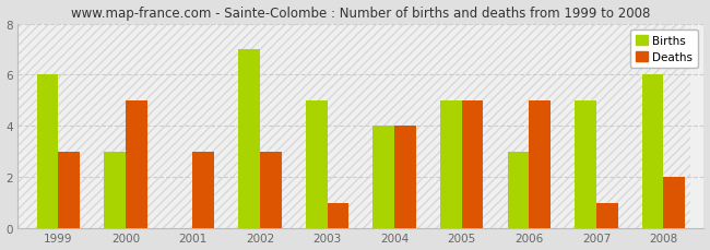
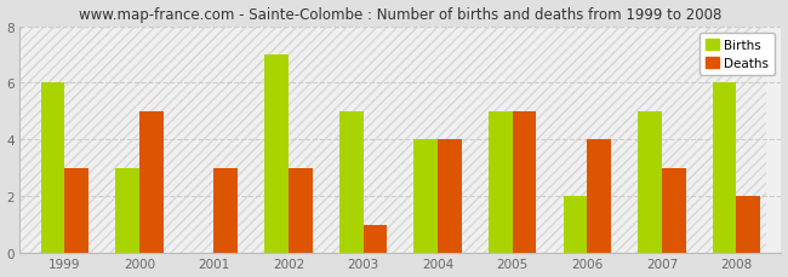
Births/2006: 3 -> 2
Deaths/2006: 5 -> 4
Deaths/2007: 1 -> 3
